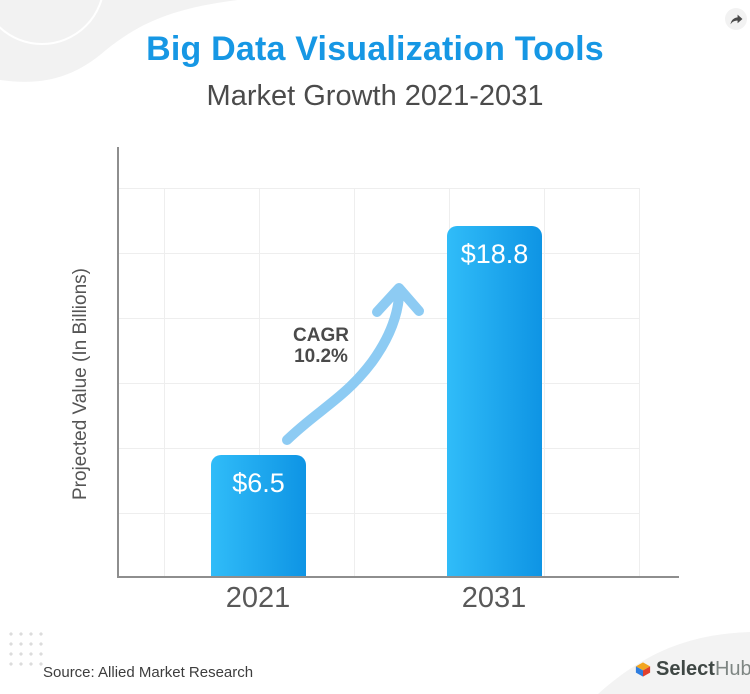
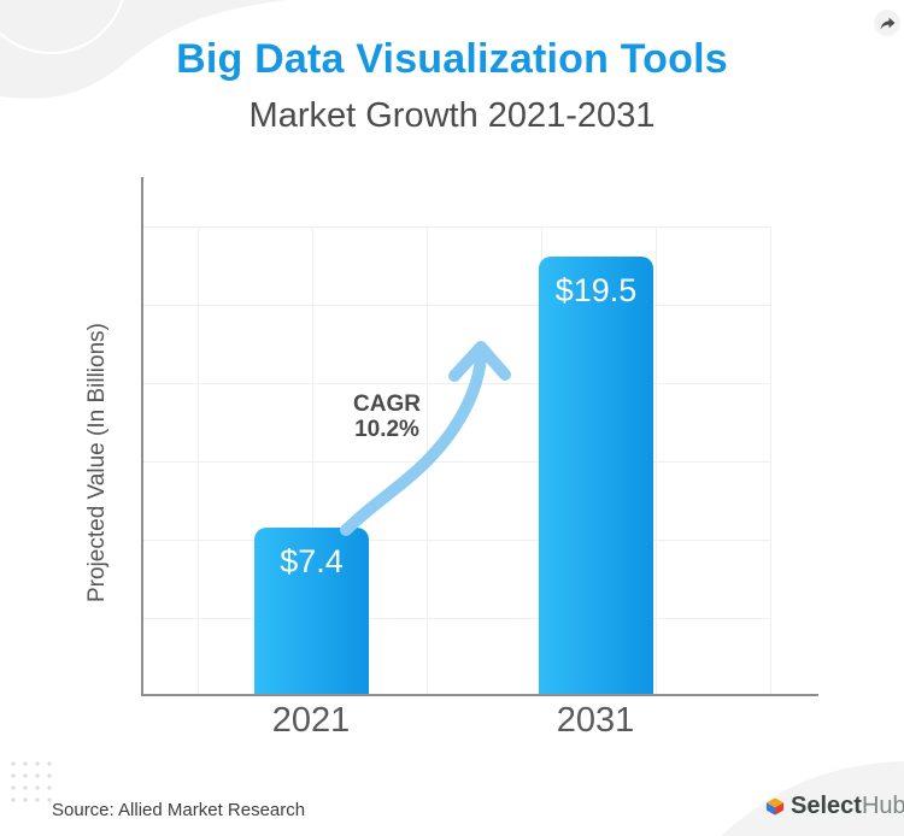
2021: $6.5 -> $7.4
2031: $18.8 -> $19.5
